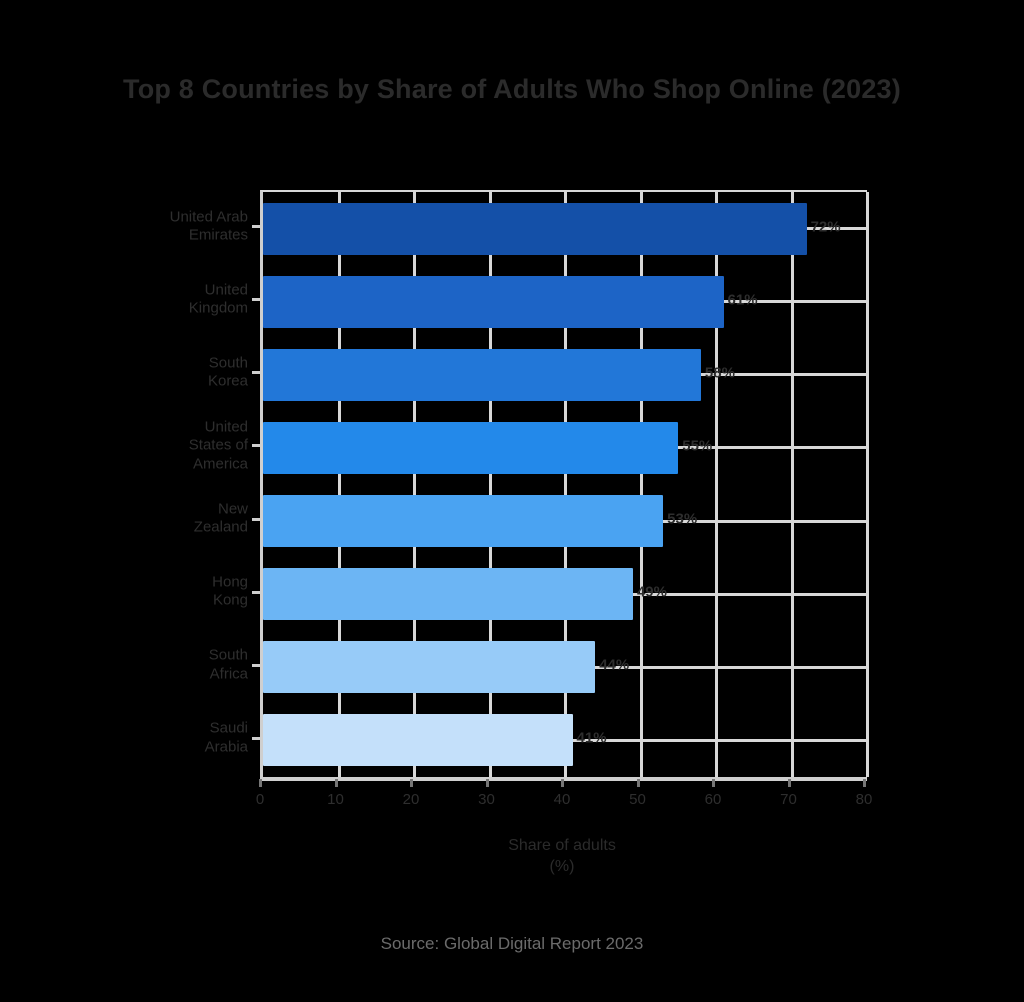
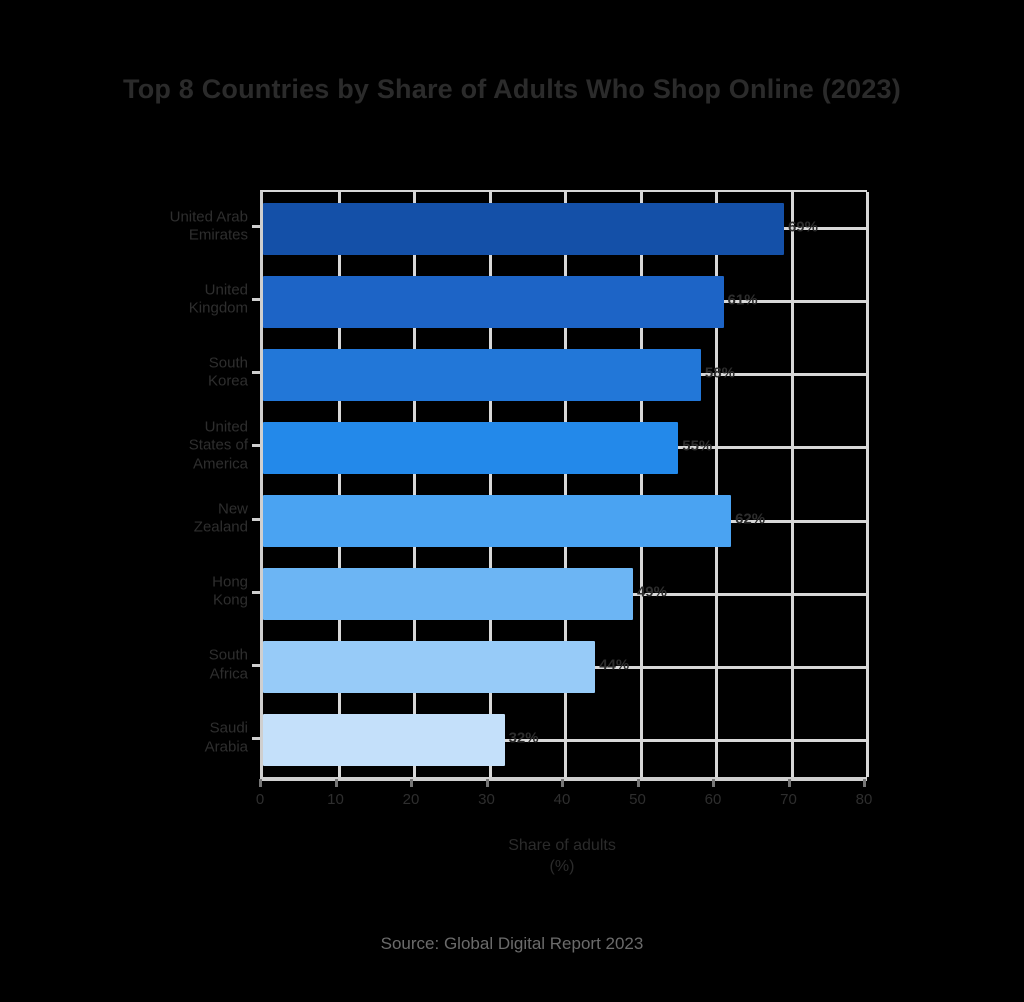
United Arab Emirates: 72% -> 69%
New Zealand: 53% -> 62%
Saudi Arabia: 41% -> 32%
